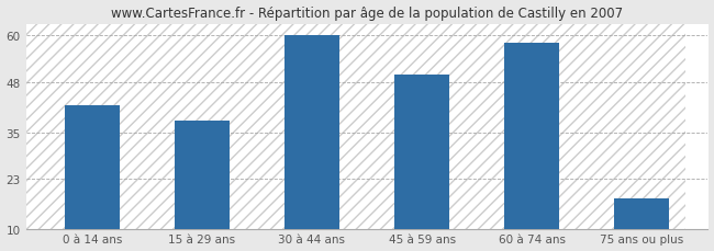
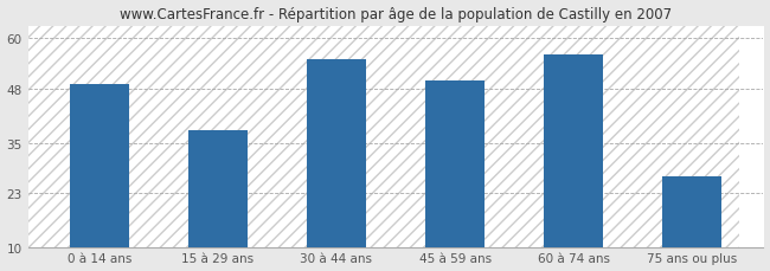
0 à 14 ans: 42 -> 49
30 à 44 ans: 60 -> 55
60 à 74 ans: 58 -> 56
75 ans ou plus: 18 -> 27
